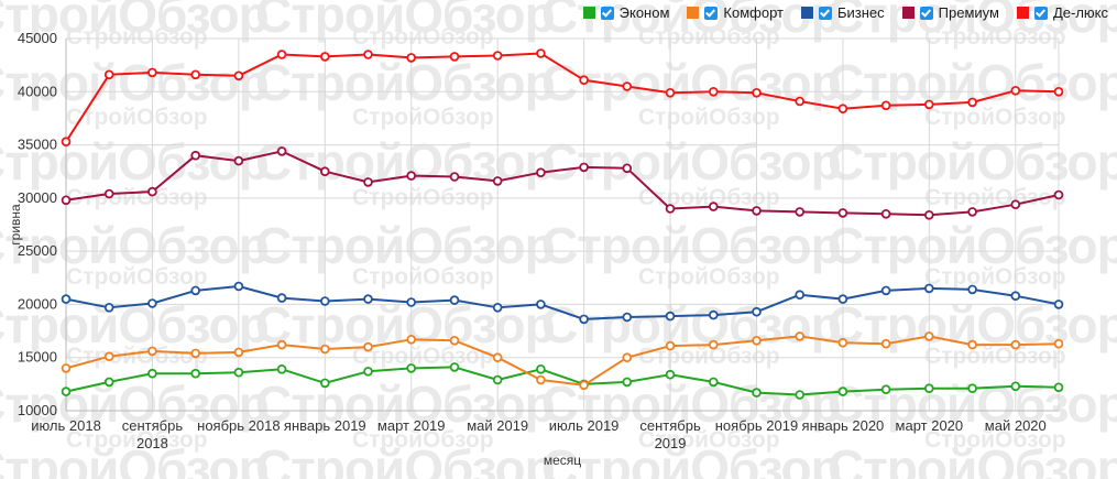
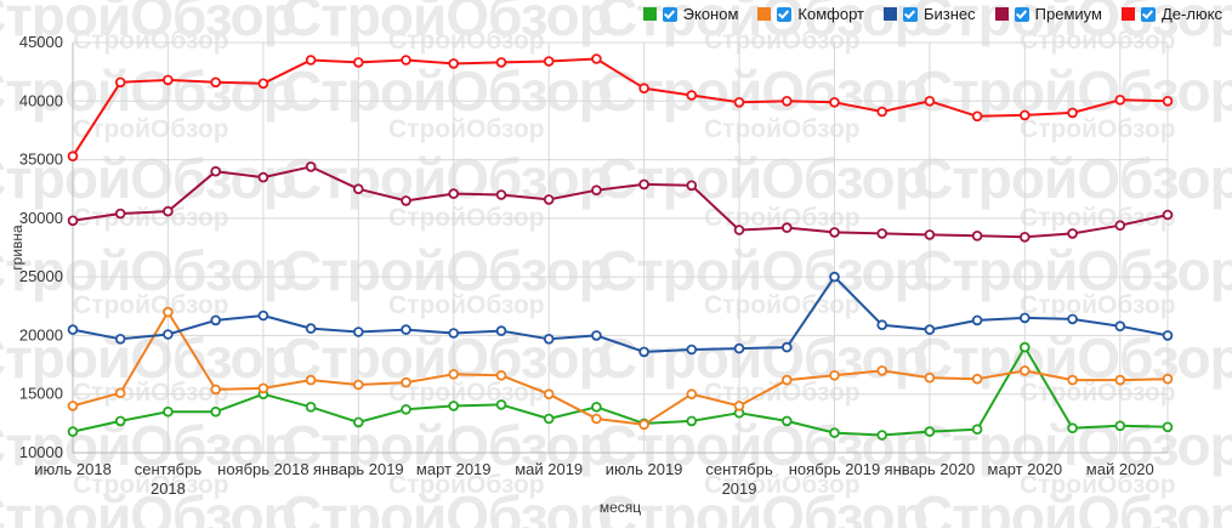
Комфорт/сентябрь 2018: 16000 -> 22000
Эконом/ноябрь 2018: 14000 -> 15000
Комфорт/сентябрь 2019: 16000 -> 14000
Бизнес/ноябрь 2019: 19000 -> 25000
Де-люкс/январь 2020: 38000 -> 40000
Эконом/март 2020: 12000 -> 19000
